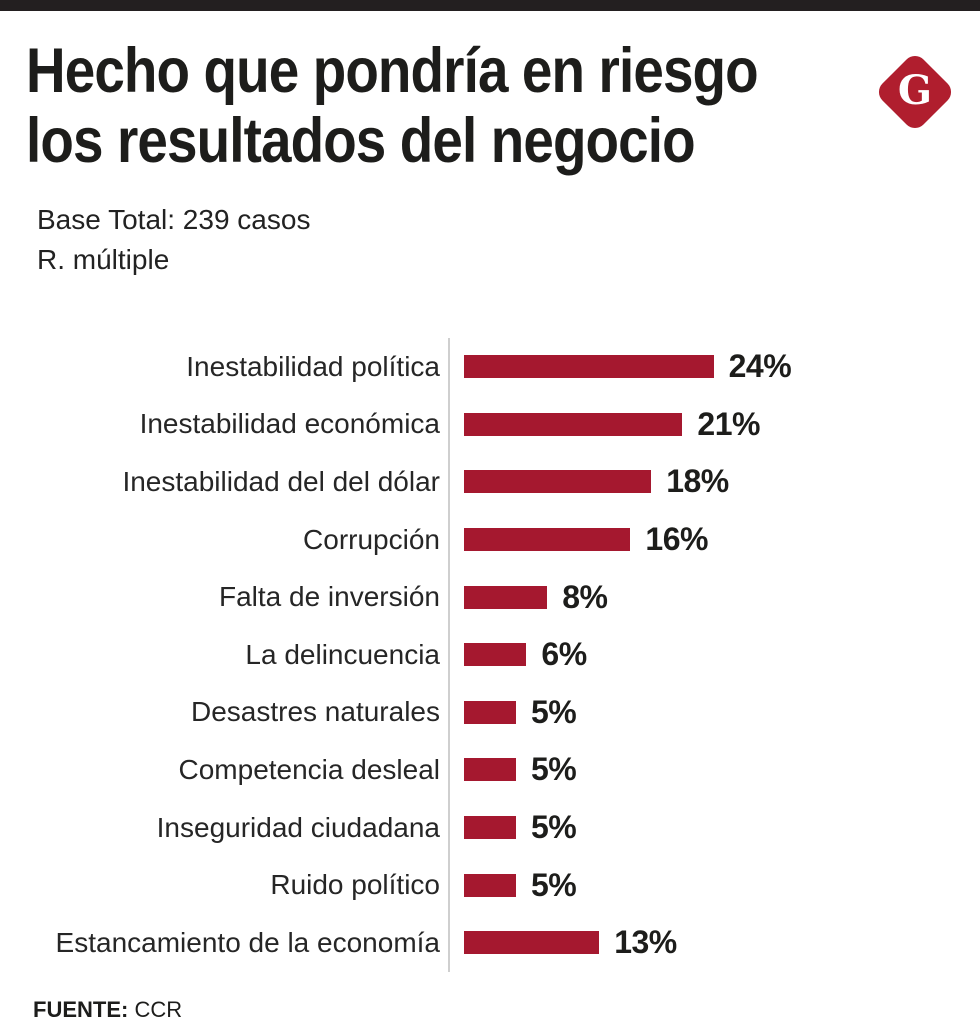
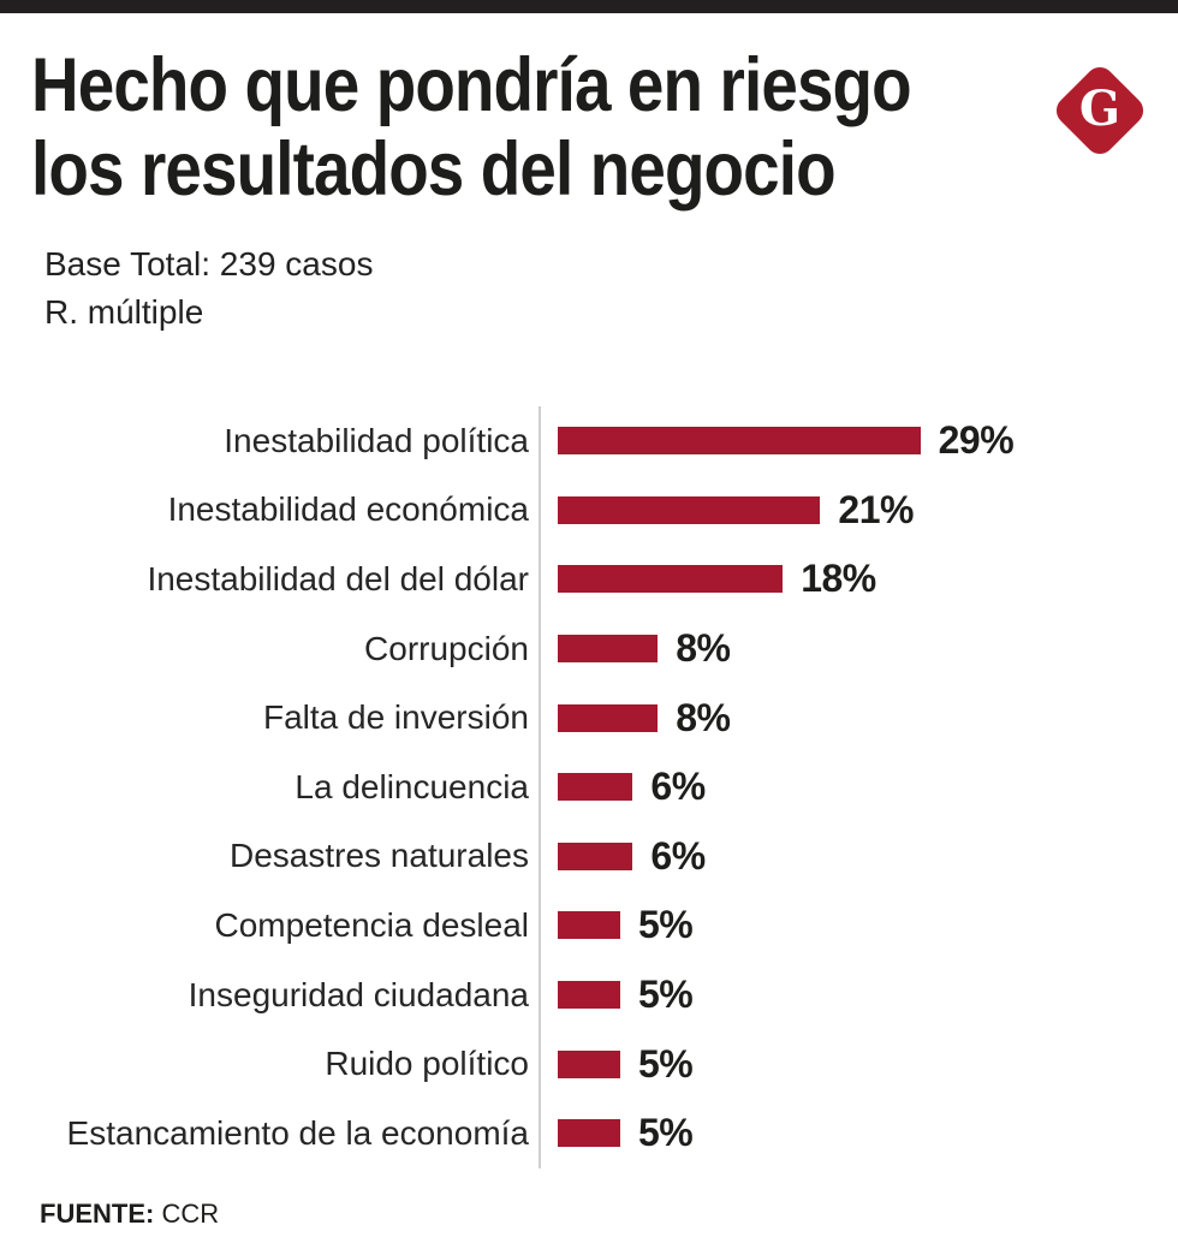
Inestabilidad política: 24% -> 29%
Corrupción: 16% -> 8%
Desastres naturales: 5% -> 6%
Estancamiento de la economía: 13% -> 5%
